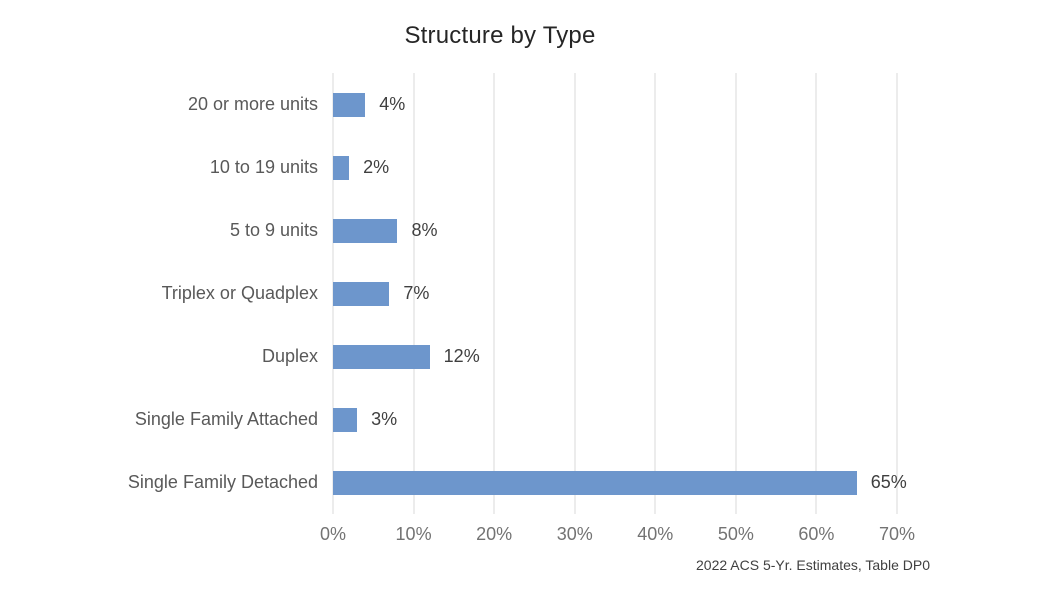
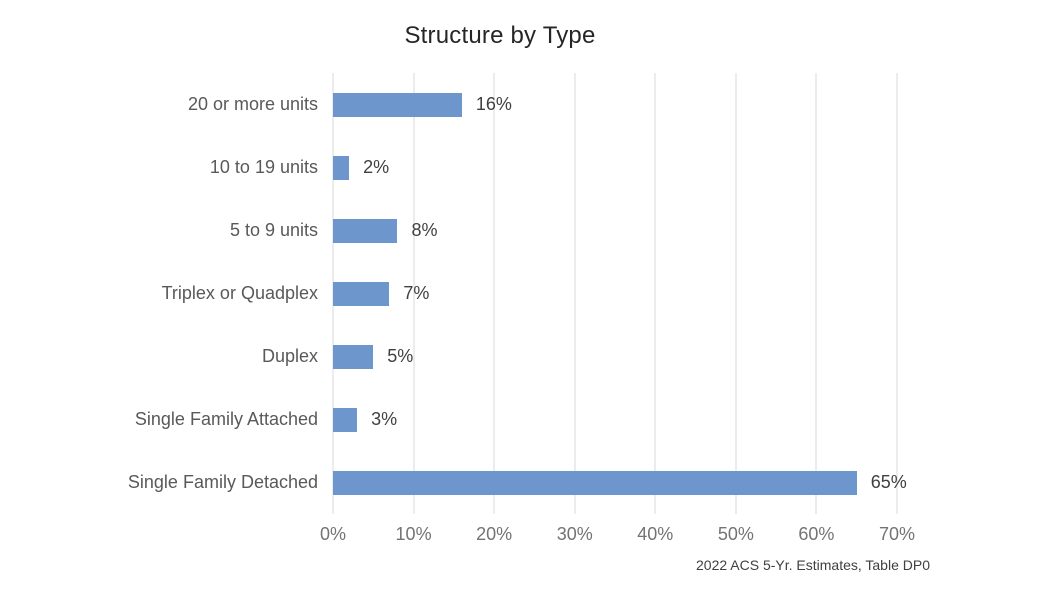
20 or more units: 4% -> 16%
Duplex: 12% -> 5%
